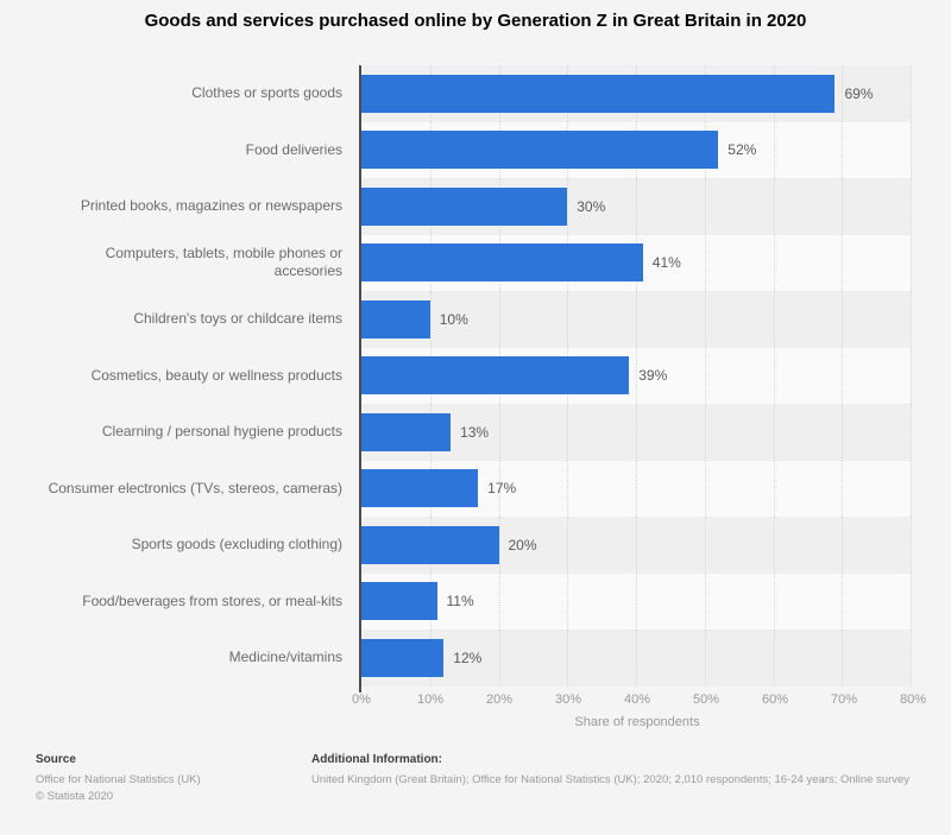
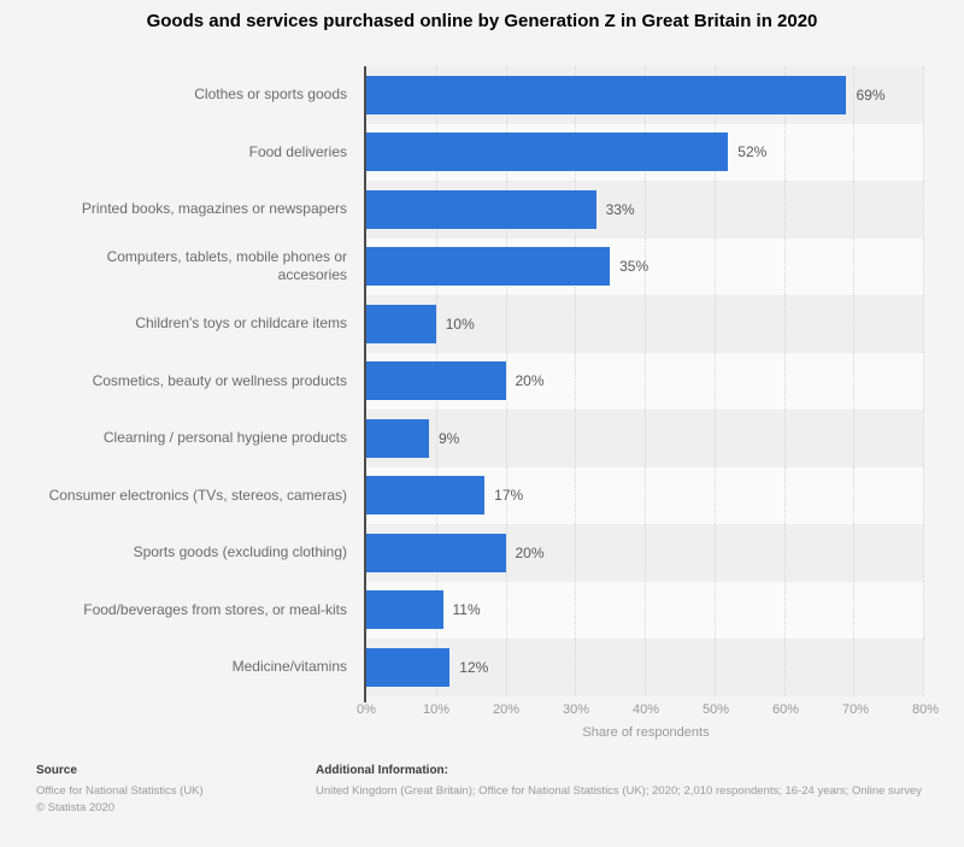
Printed books, magazines or newspapers: 30% -> 33%
Computers, tablets, mobile phones or accesories: 41% -> 35%
Cosmetics, beauty or wellness products: 39% -> 20%
Clearning / personal hygiene products: 13% -> 9%
